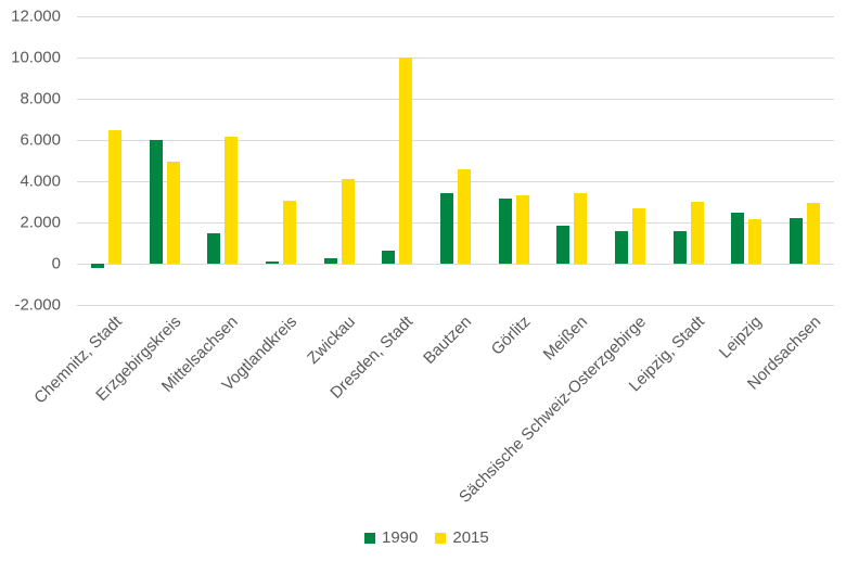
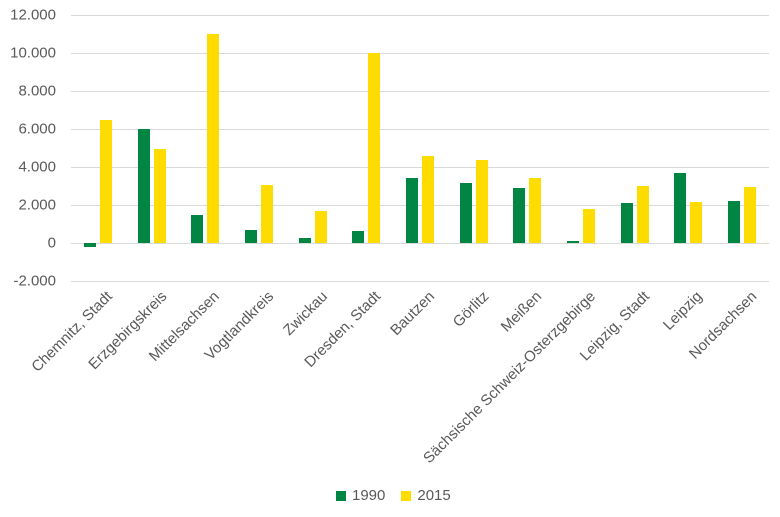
2015/Mittelsachsen: 6200 -> 11000
1990/Vogtlandkreis: 100 -> 700
2015/Zwickau: 4100 -> 1700
2015/Görlitz: 3400 -> 4400
1990/Meißen: 1900 -> 2900
1990/Sächsische Schweiz-Osterzgebirge: 1600 -> 100
2015/Sächsische Schweiz-Osterzgebirge: 2700 -> 1800
1990/Leipzig, Stadt: 1600 -> 2100
1990/Leipzig: 2500 -> 3700
